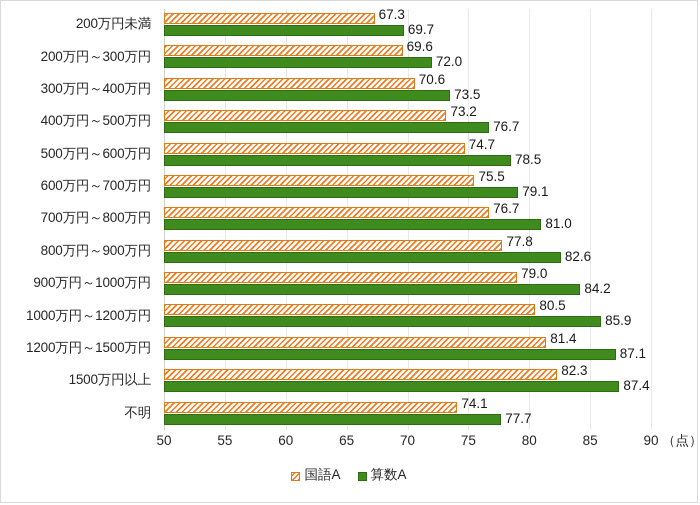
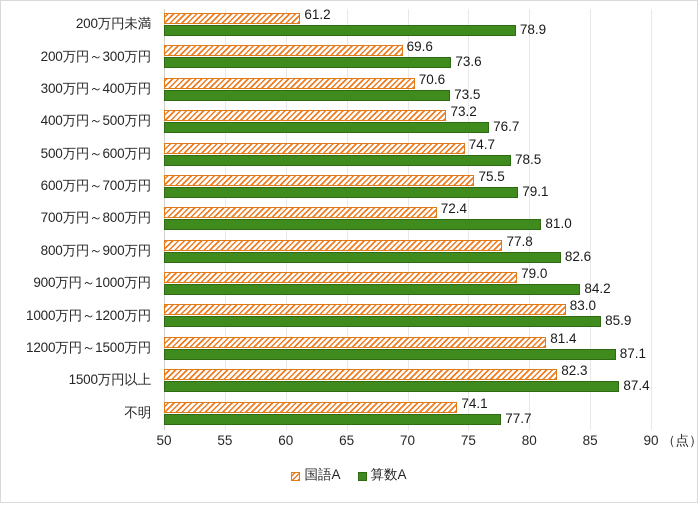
国語A/200万円未満: 67.3 -> 61.2
算数A/200万円未満: 69.7 -> 78.9
算数A/200万円～300万円: 72.0 -> 73.6
国語A/700万円～800万円: 76.7 -> 72.4
国語A/1000万円～1200万円: 80.5 -> 83.0
